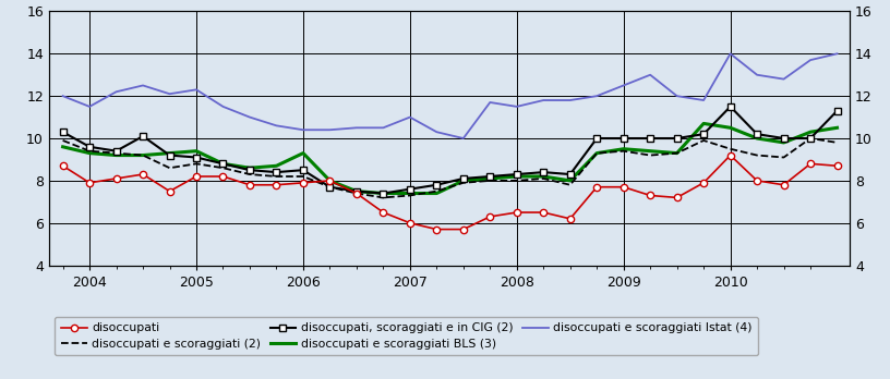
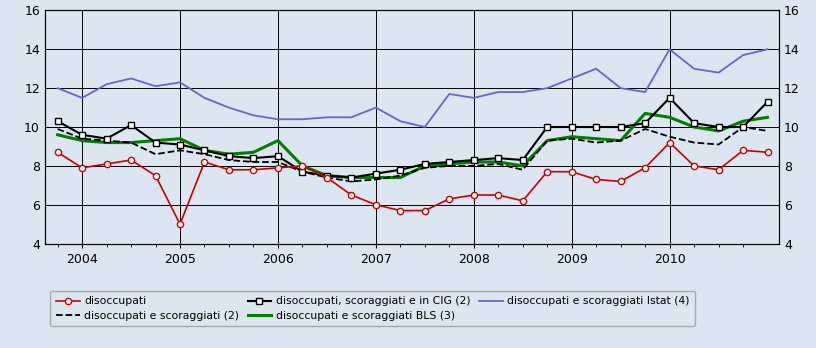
disoccupati/2005: 8.2 -> 5.0
